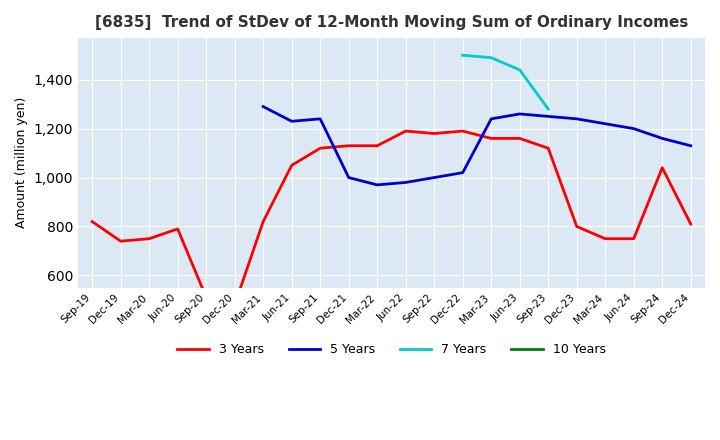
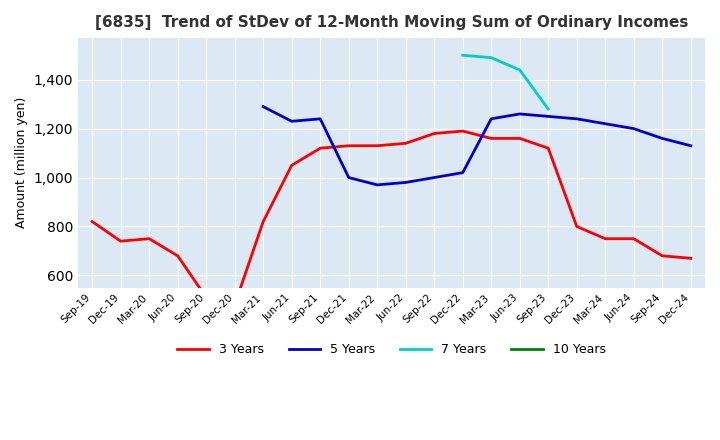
3 Years/Jun-20: 790 -> 680
3 Years/Jun-22: 1,190 -> 1,140
3 Years/Sep-24: 1,040 -> 680
3 Years/Dec-24: 810 -> 670
